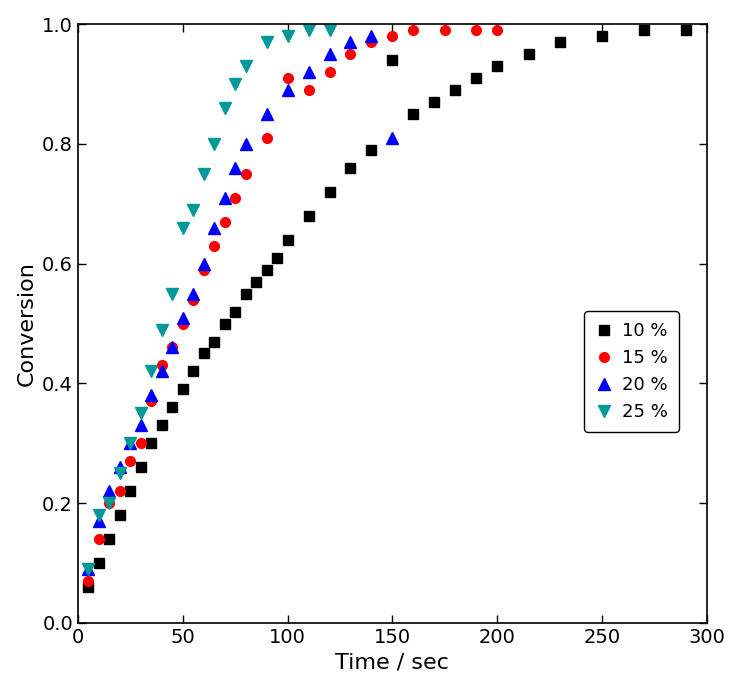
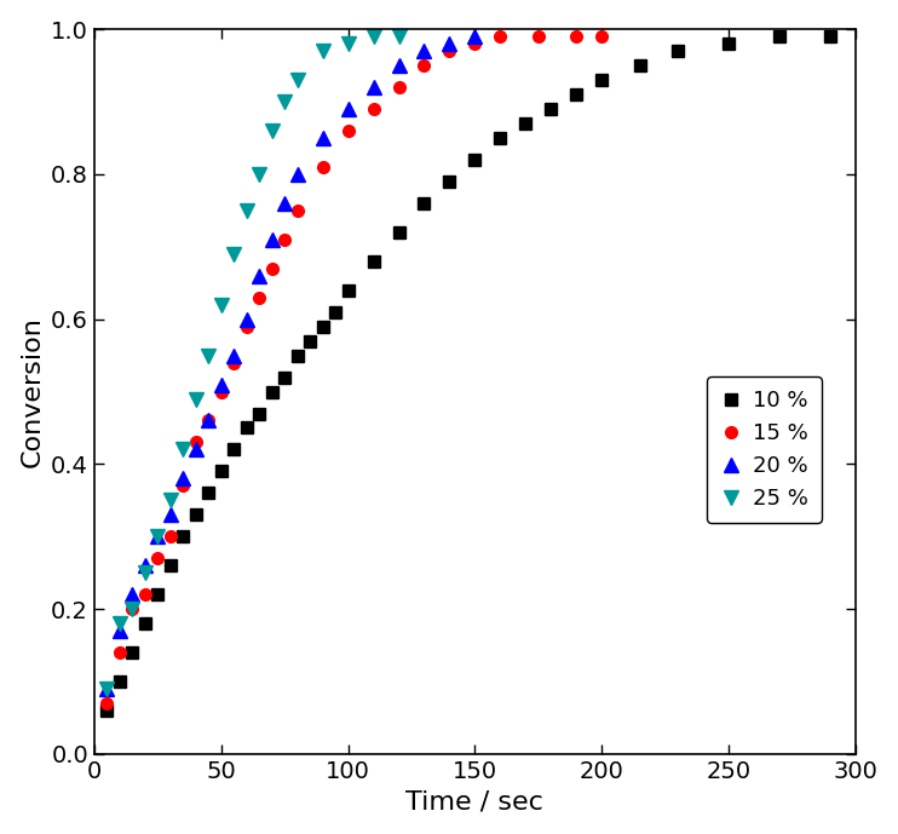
25 %/50: 0.66 -> 0.62
15 %/100: 0.91 -> 0.86
10 %/150: 0.94 -> 0.82
20 %/150: 0.81 -> 0.99
